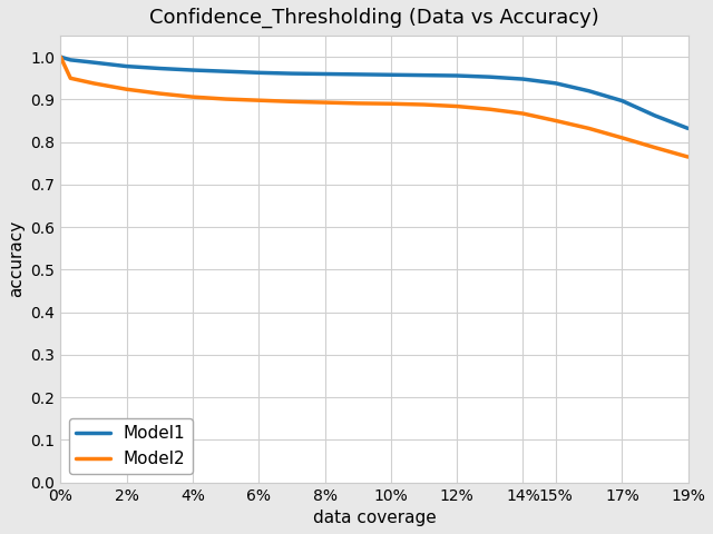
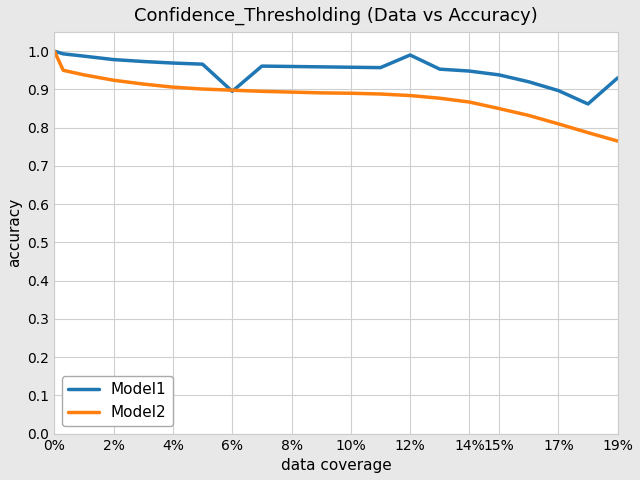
Model1/6%: 0.963 -> 0.895
Model1/12%: 0.956 -> 0.990
Model1/19%: 0.832 -> 0.930
